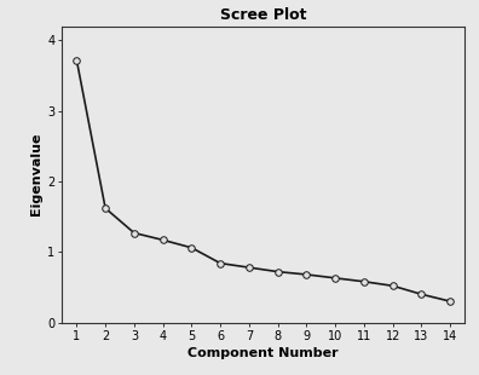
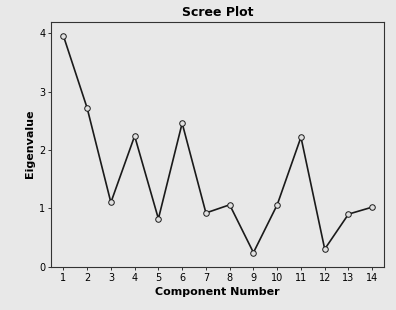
1: 3.72 -> 3.96
2: 1.62 -> 2.72
3: 1.27 -> 1.10
4: 1.17 -> 2.24
5: 1.06 -> 0.82
6: 0.84 -> 2.46
7: 0.78 -> 0.92
8: 0.72 -> 1.06
9: 0.68 -> 0.24
10: 0.63 -> 1.06
11: 0.58 -> 2.22
12: 0.52 -> 0.30
13: 0.40 -> 0.90
14: 0.30 -> 1.02
